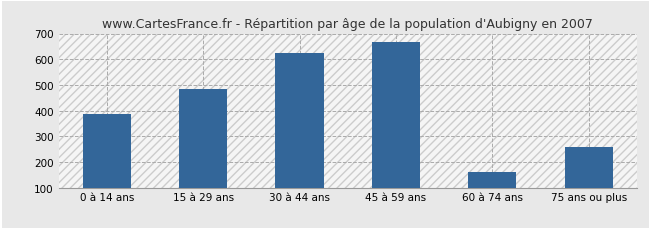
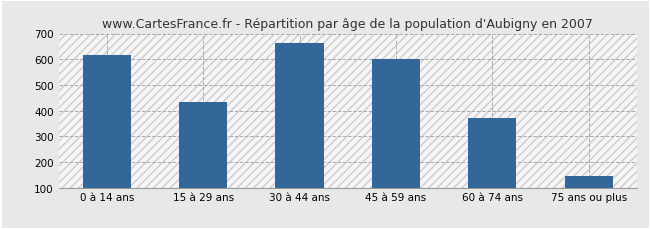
0 à 14 ans: 385 -> 617
15 à 29 ans: 485 -> 435
30 à 44 ans: 625 -> 662
45 à 59 ans: 665 -> 601
60 à 74 ans: 160 -> 372
75 ans ou plus: 260 -> 147
